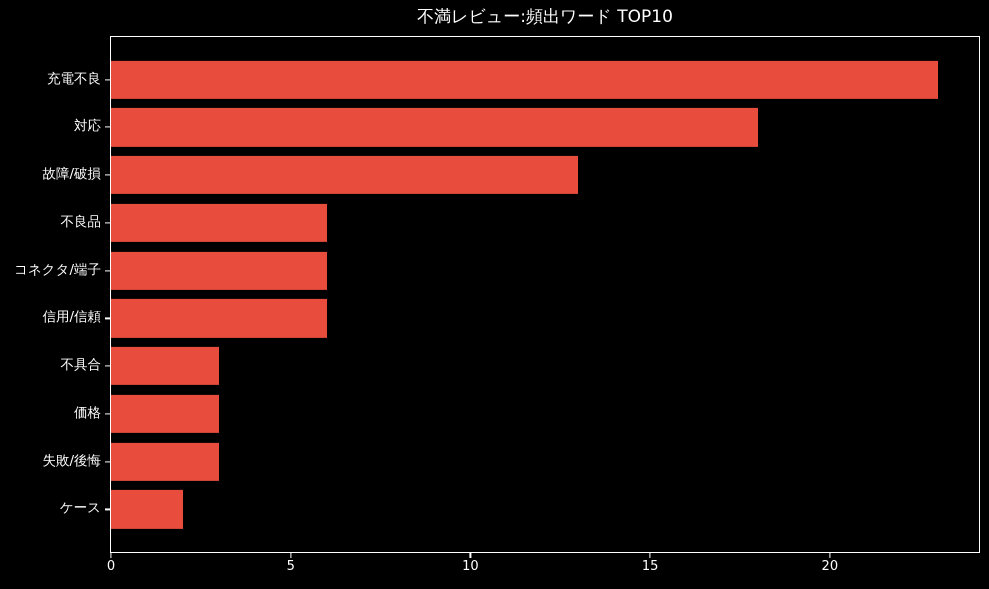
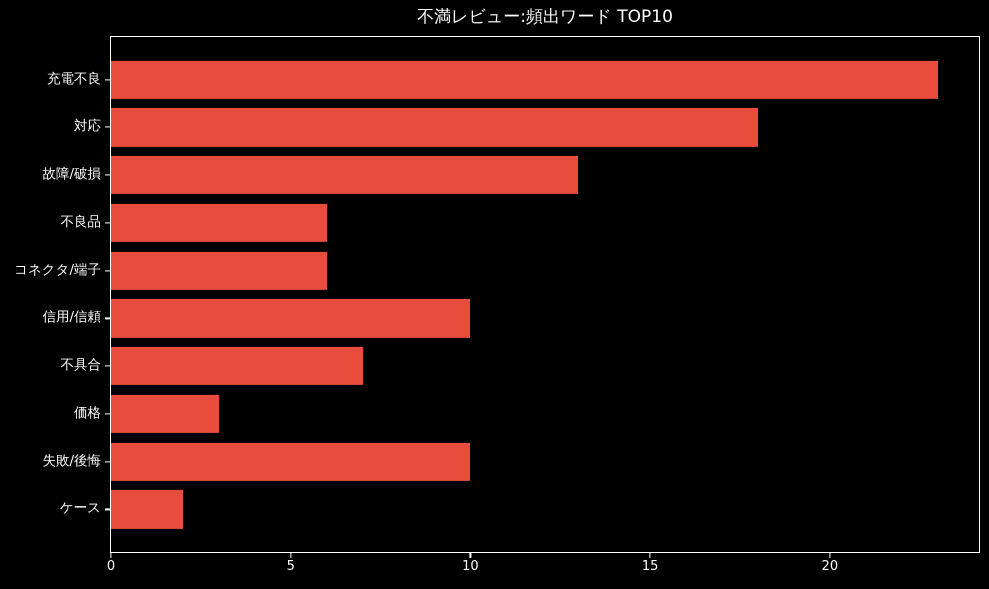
信用/信頼: 6 -> 10
不具合: 3 -> 7
失敗/後悔: 3 -> 10
